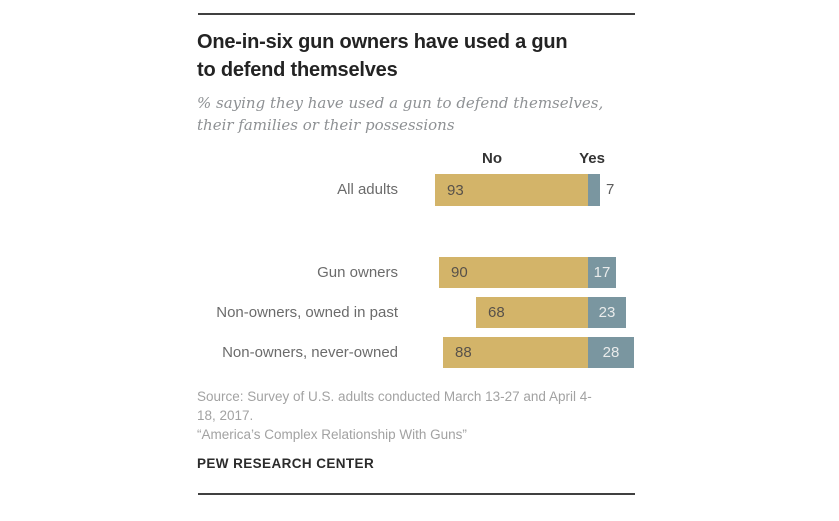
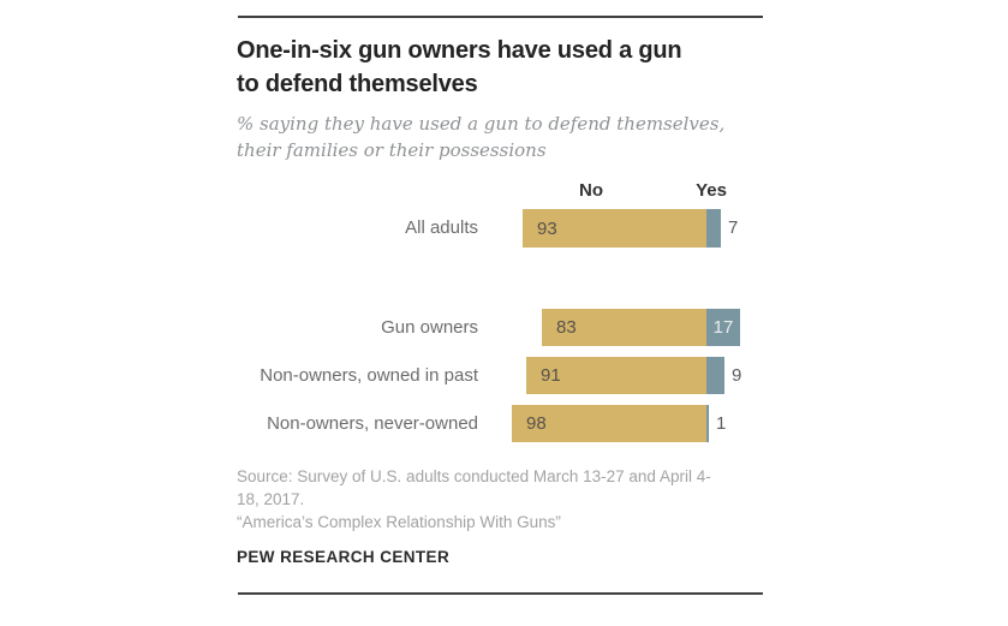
No/Gun owners: 90 -> 83
No/Non-owners, owned in past: 68 -> 91
Yes/Non-owners, owned in past: 23 -> 9
No/Non-owners, never-owned: 88 -> 98
Yes/Non-owners, never-owned: 28 -> 1
